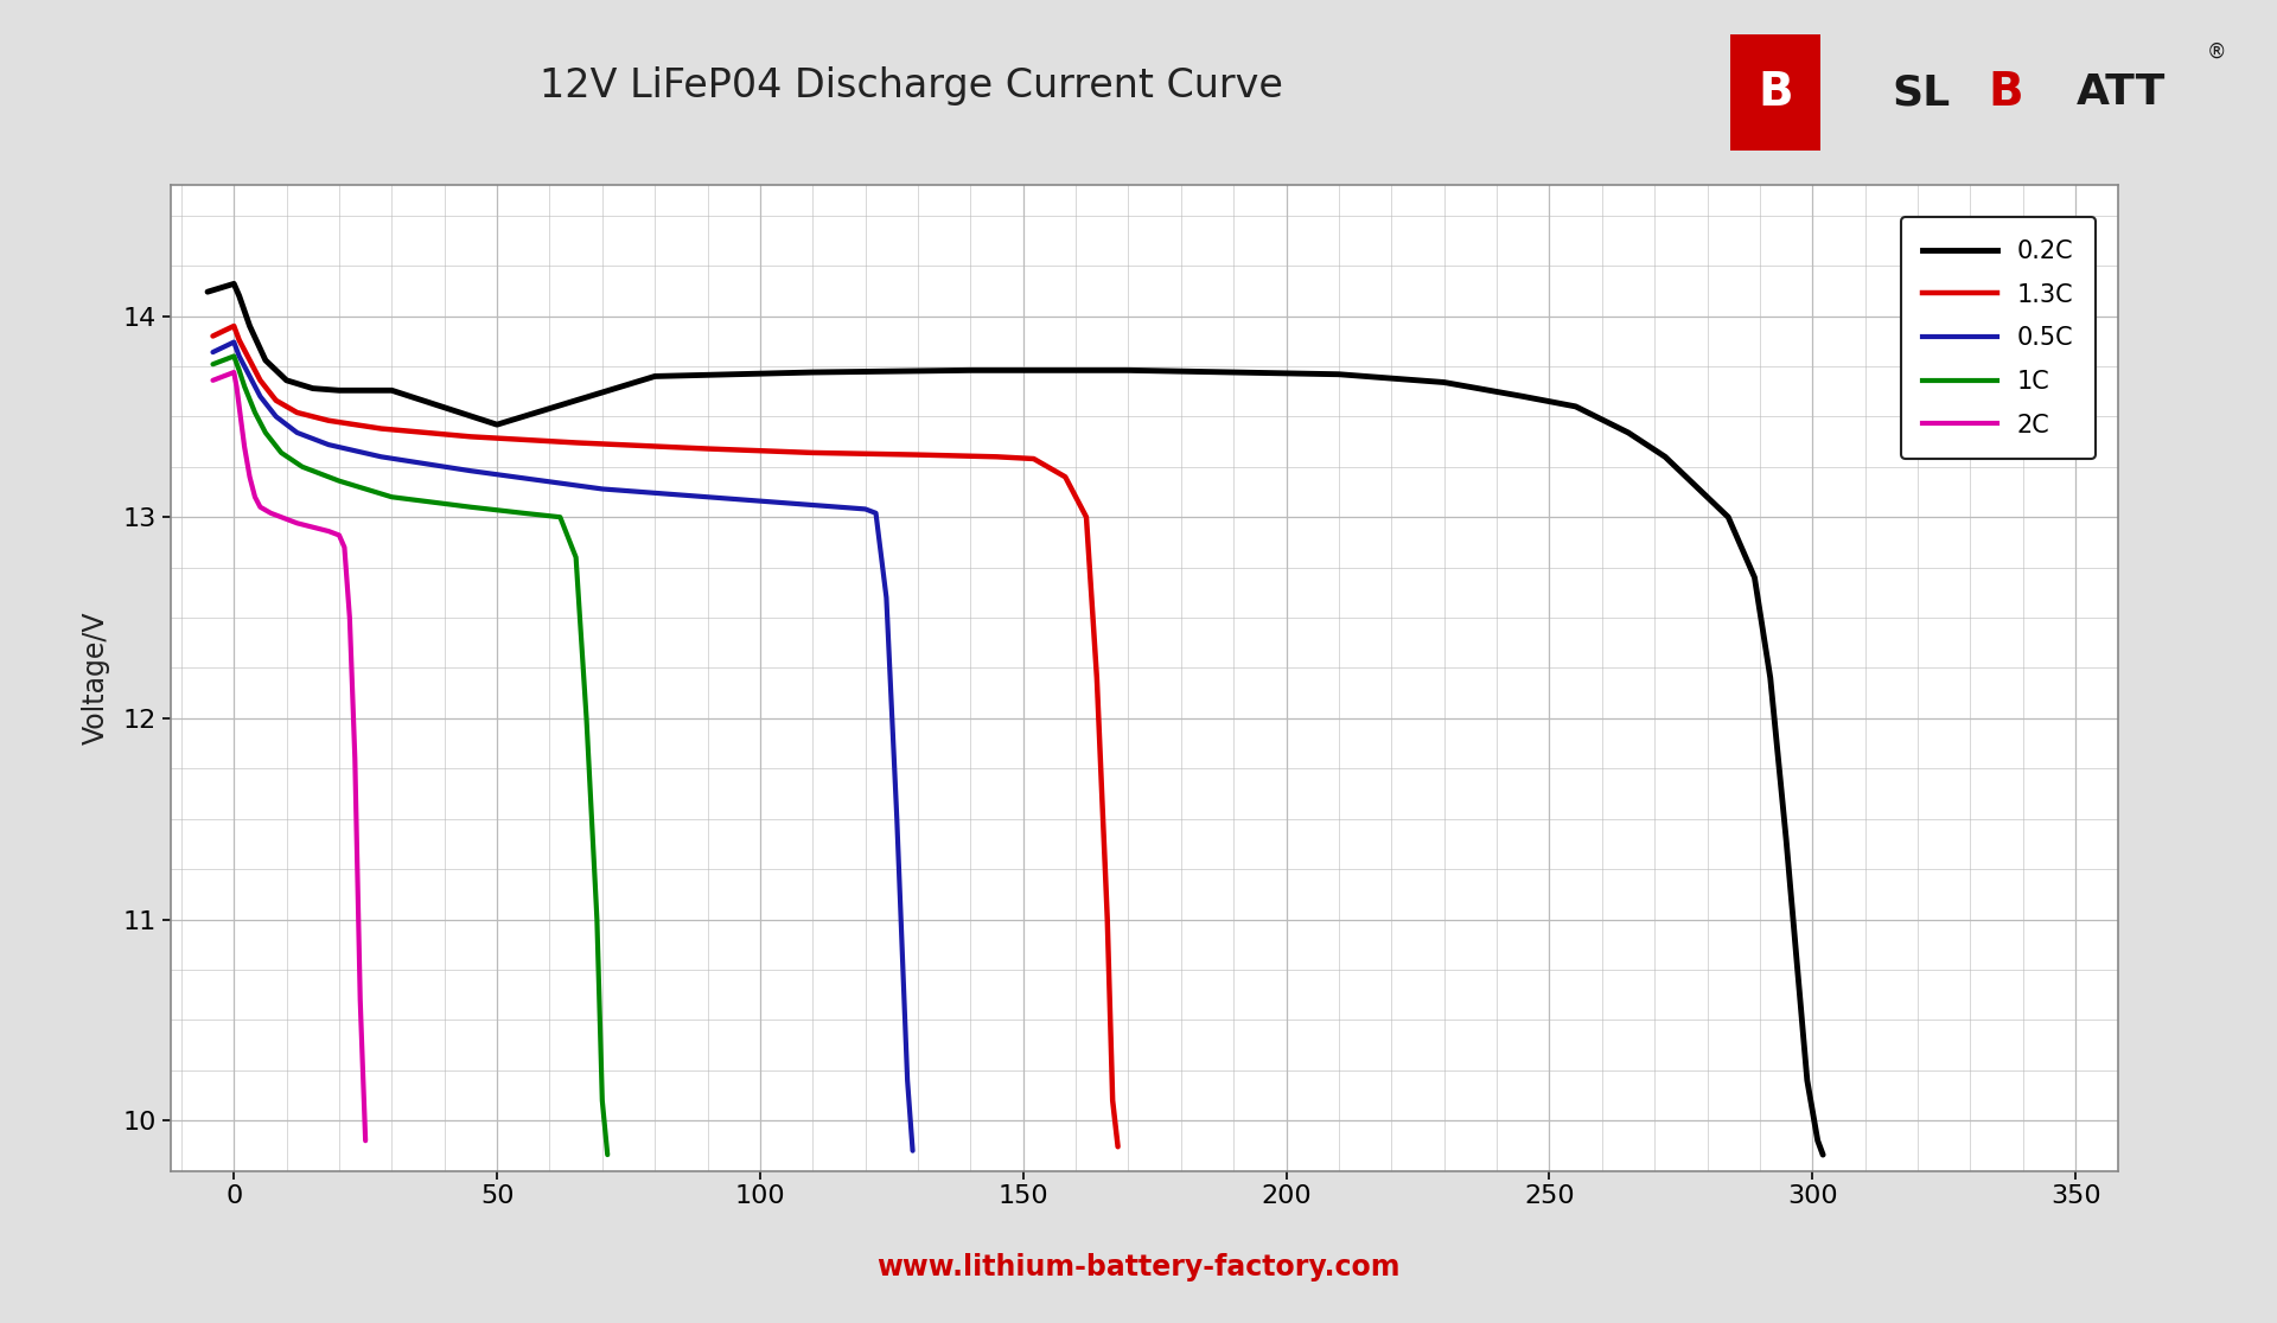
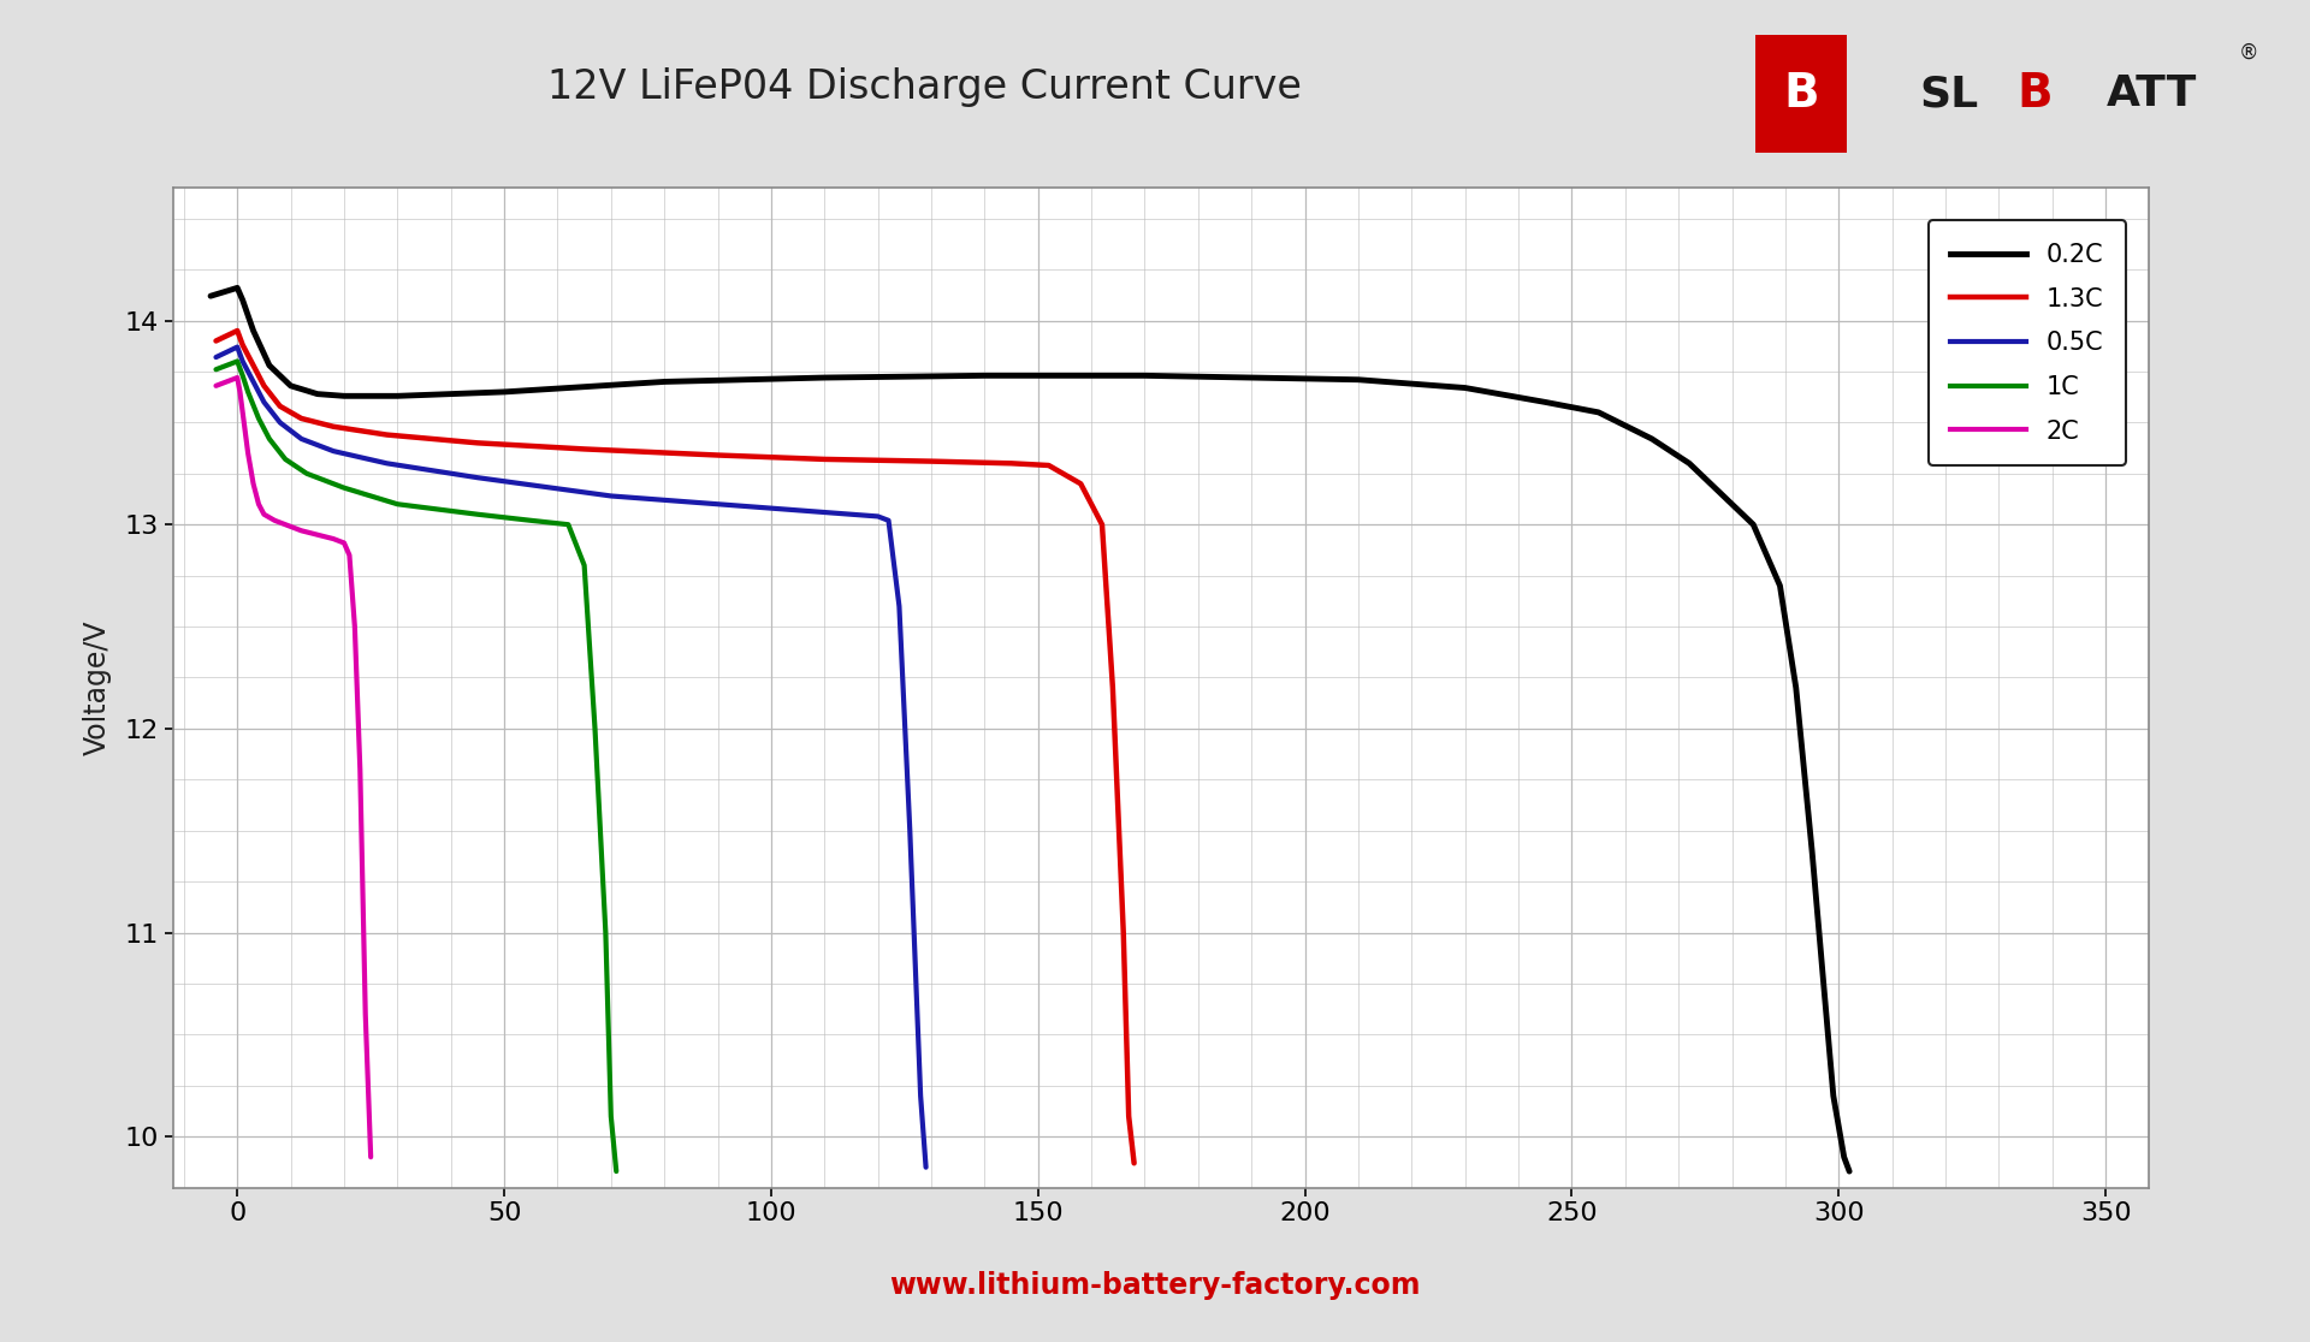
0.2C/50: 13.46 -> 13.65
